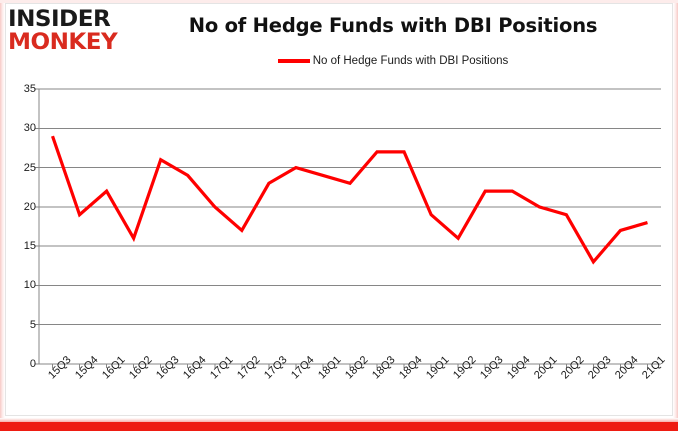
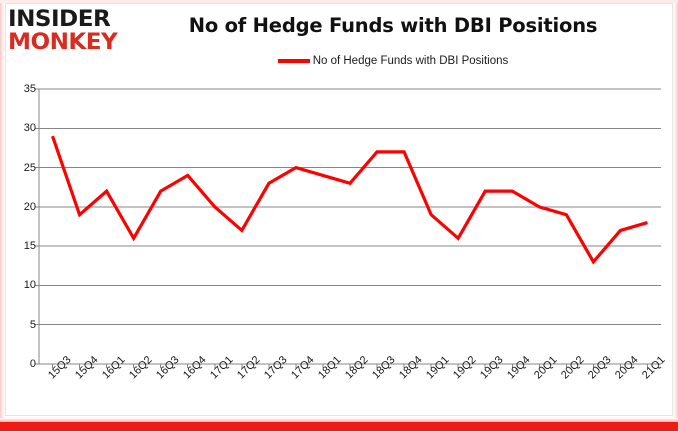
16Q3: 26 -> 22
